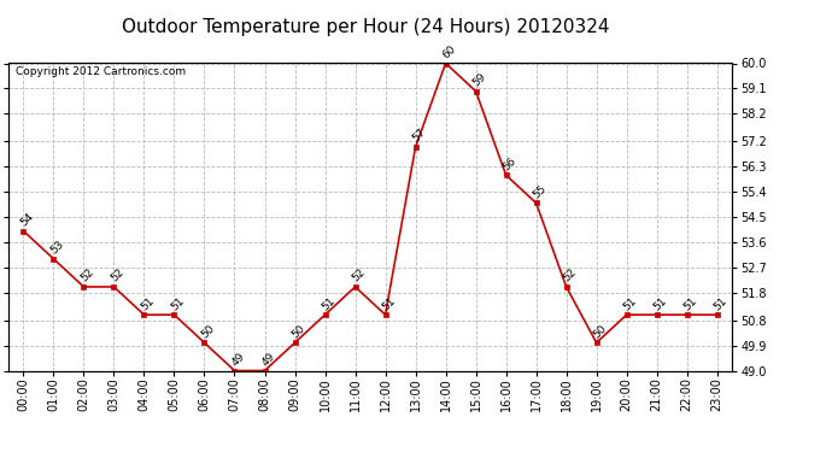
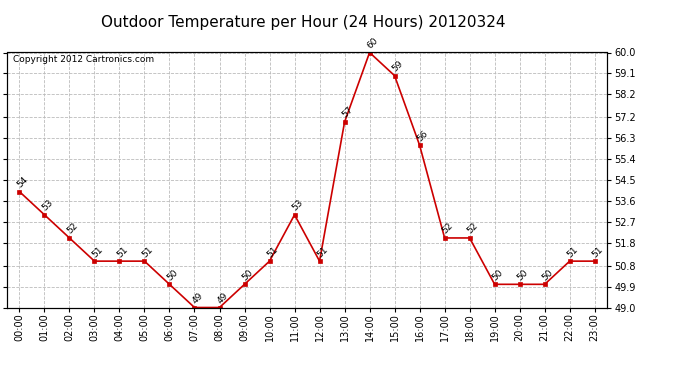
03:00: 52 -> 51
11:00: 52 -> 53
17:00: 55 -> 52
20:00: 51 -> 50
21:00: 51 -> 50
